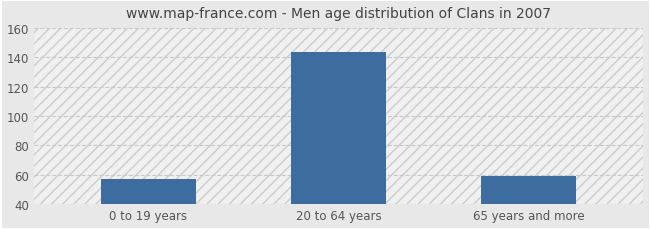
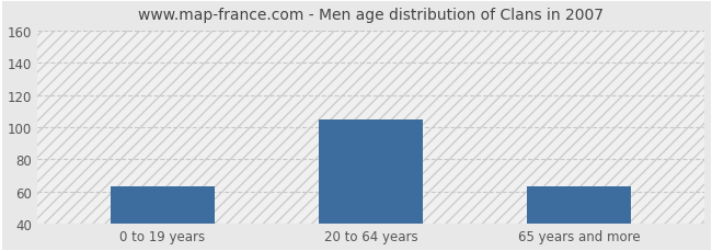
0 to 19 years: 57 -> 63
20 to 64 years: 144 -> 105
65 years and more: 59 -> 63
